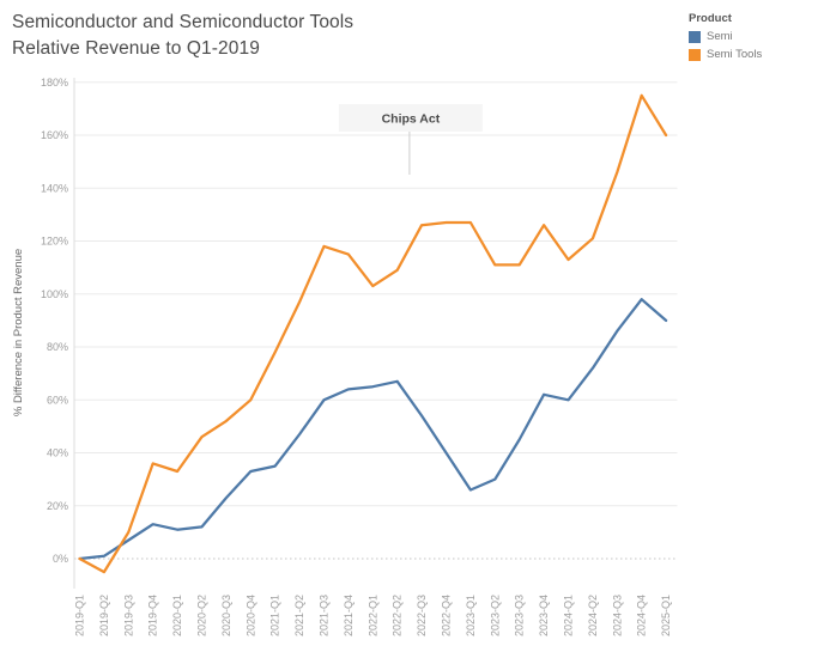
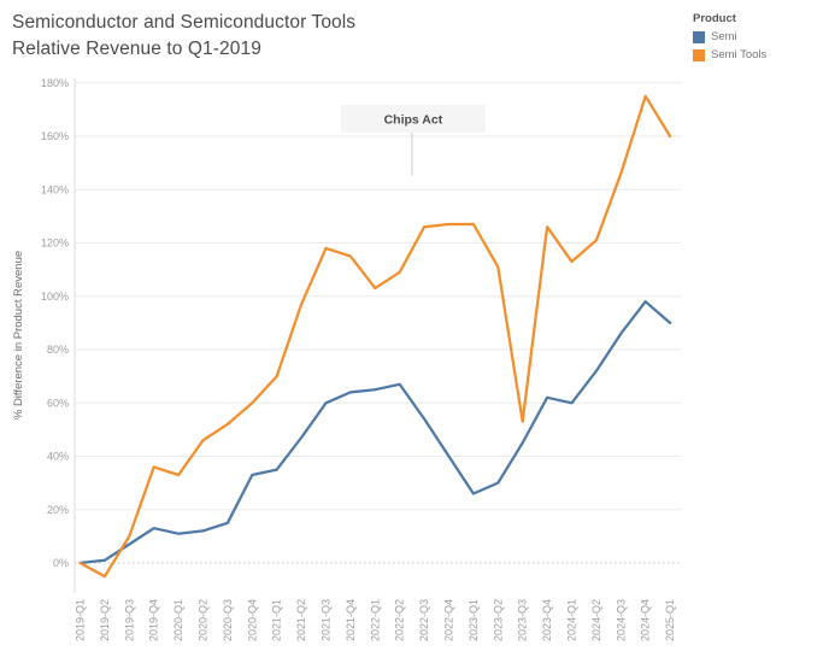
Semi/2020-Q3: 23% -> 15%
Semi Tools/2021-Q1: 78% -> 70%
Semi Tools/2023-Q3: 111% -> 53%
